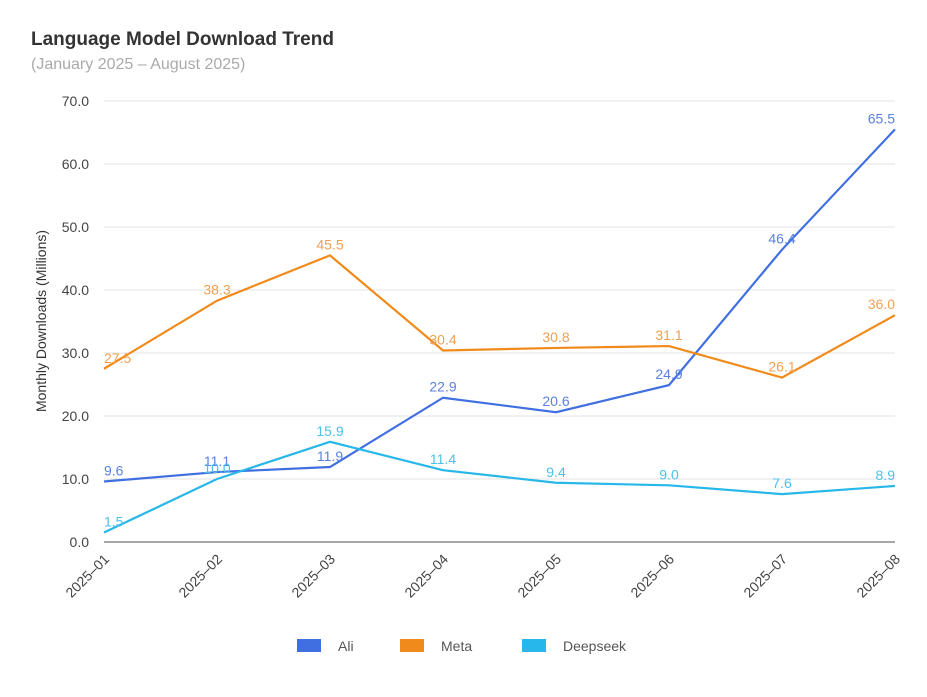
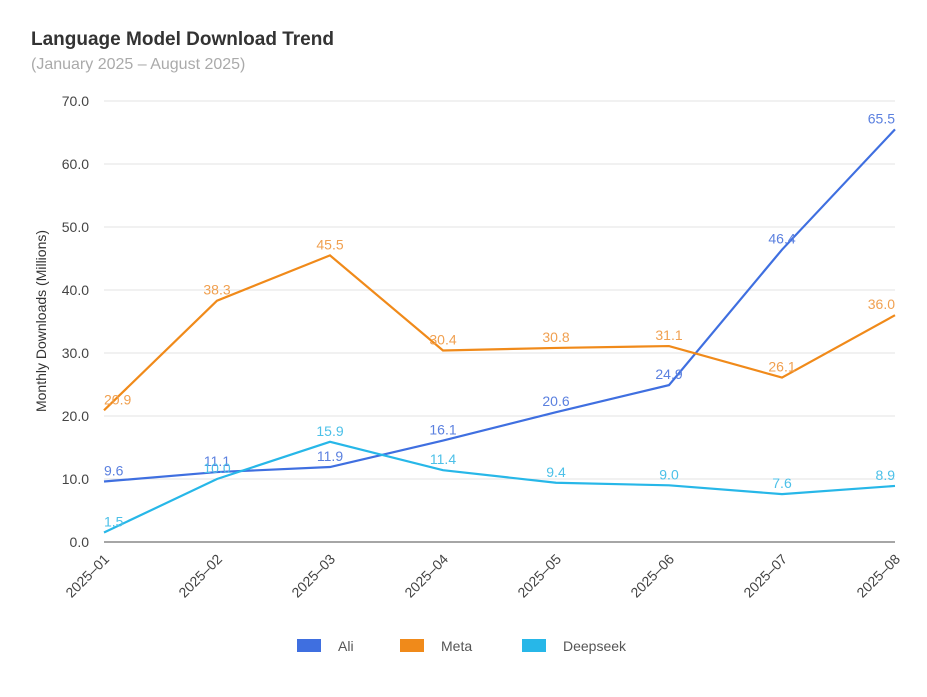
Meta/2025–01: 27.5 -> 20.9
Ali/2025–04: 22.9 -> 16.1
